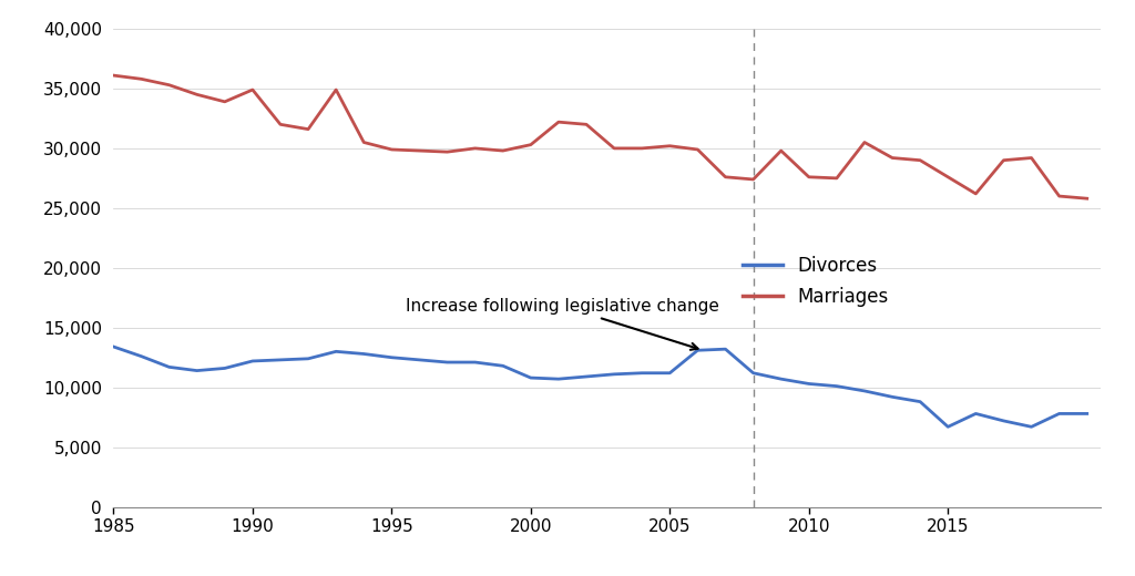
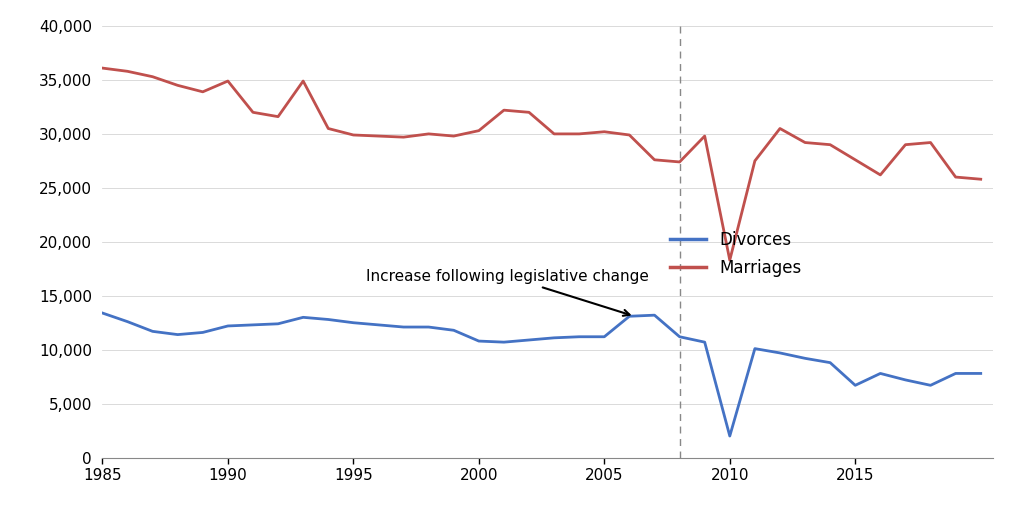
Divorces/2010: 10,300 -> 2,000
Marriages/2010: 27,600 -> 18,300
